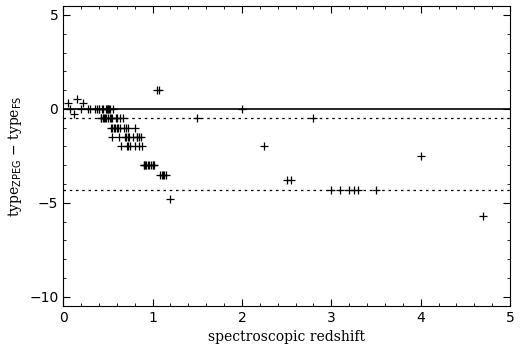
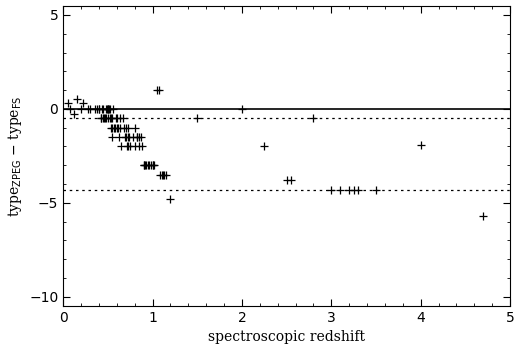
4: -2.5 -> -1.9
